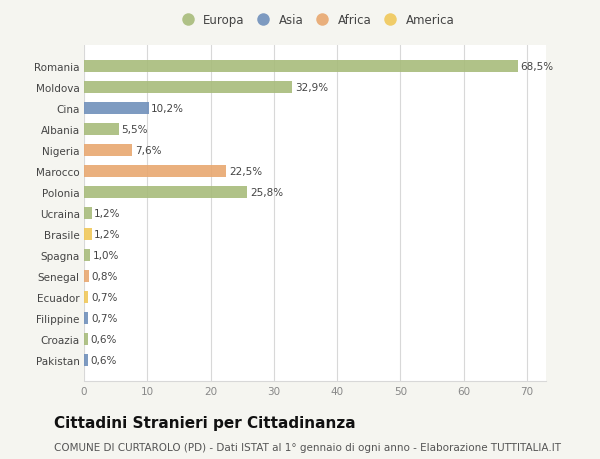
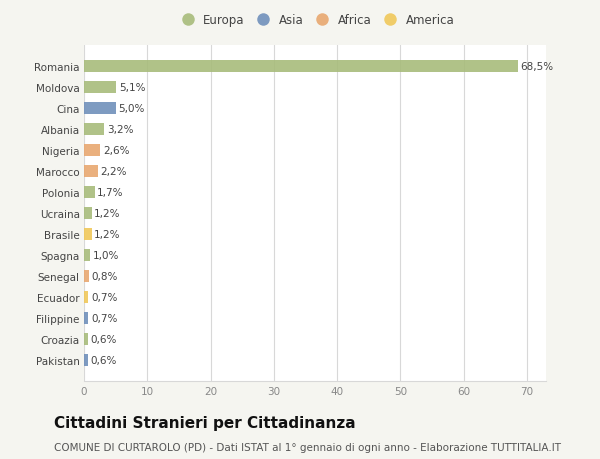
Moldova: 32,9% -> 5,1%
Cina: 10,2% -> 5,0%
Albania: 5,5% -> 3,2%
Nigeria: 7,6% -> 2,6%
Marocco: 22,5% -> 2,2%
Polonia: 25,8% -> 1,7%
